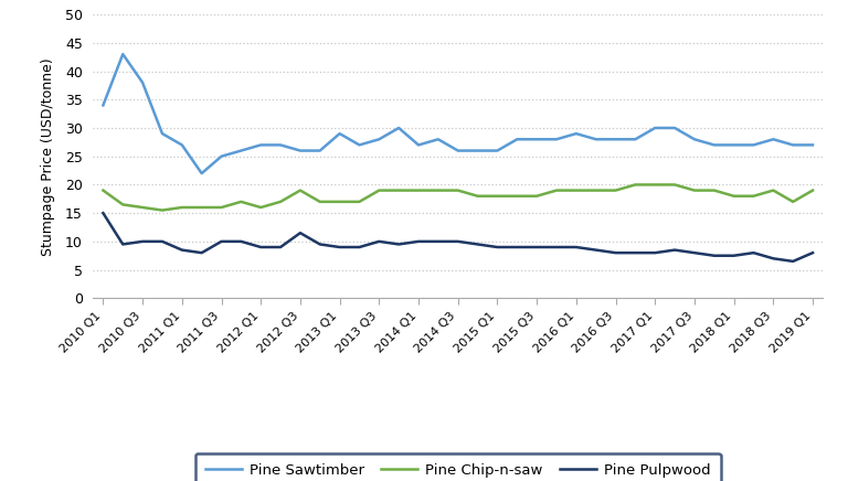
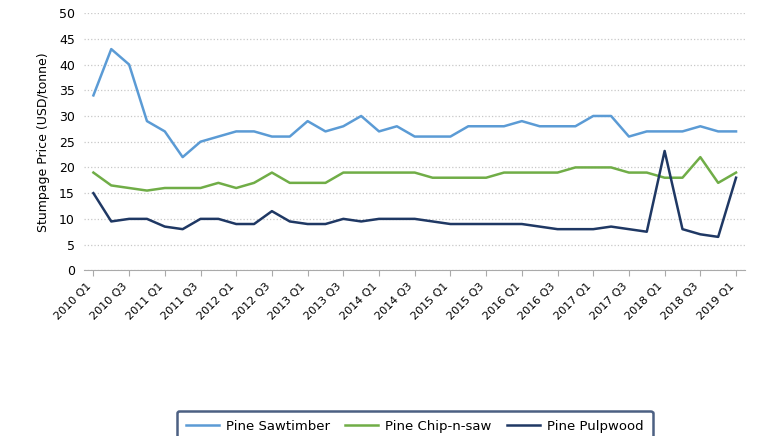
Pine Sawtimber/2010 Q3: 38 -> 40
Pine Sawtimber/2017 Q3: 28 -> 26
Pine Pulpwood/2018 Q1: 7.5 -> 23.2
Pine Chip-n-saw/2018 Q3: 19.0 -> 22.0
Pine Pulpwood/2019 Q1: 8.0 -> 18.0
